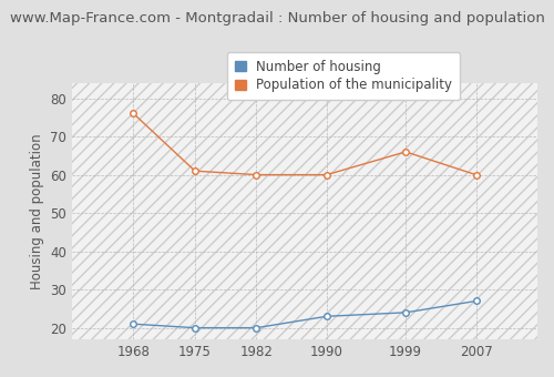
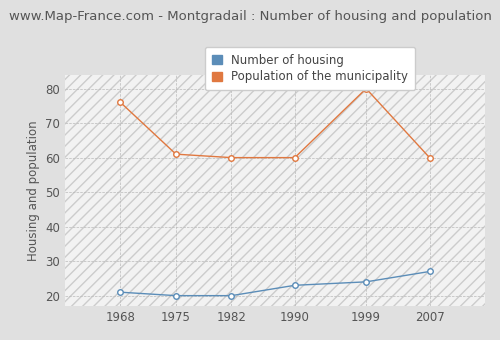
Population of the municipality/1999: 66 -> 80
